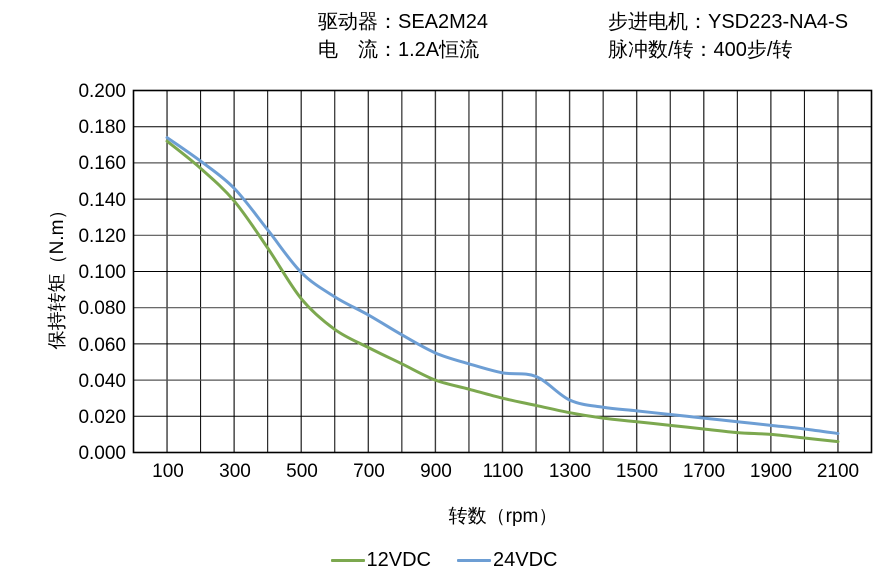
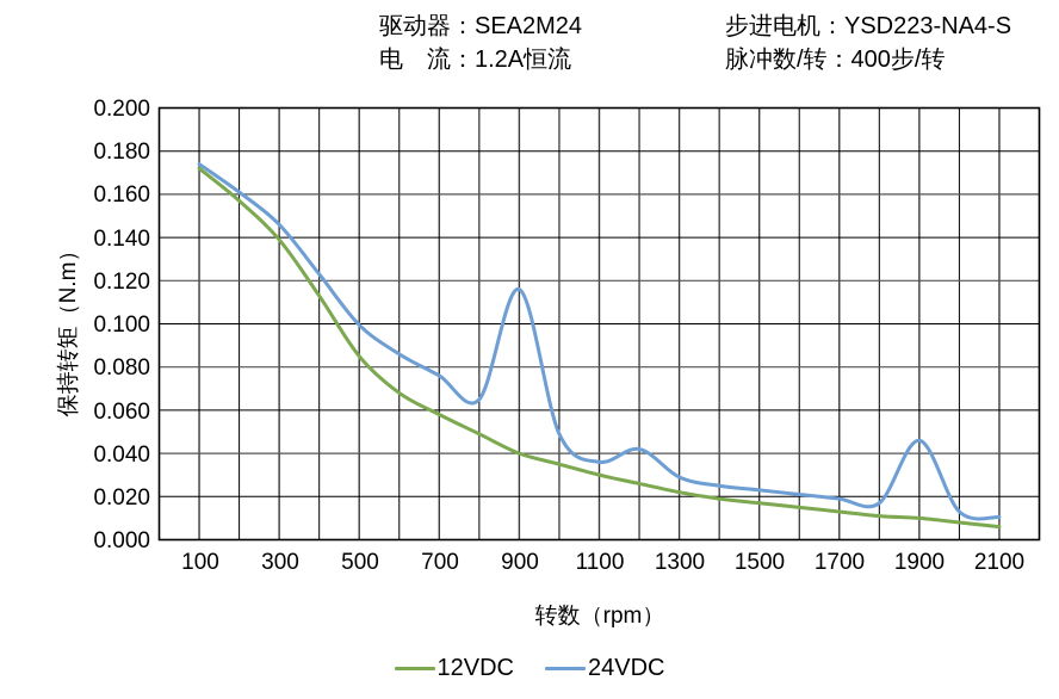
24VDC/900: 0.055 -> 0.116
24VDC/1100: 0.044 -> 0.036
24VDC/1900: 0.015 -> 0.046
